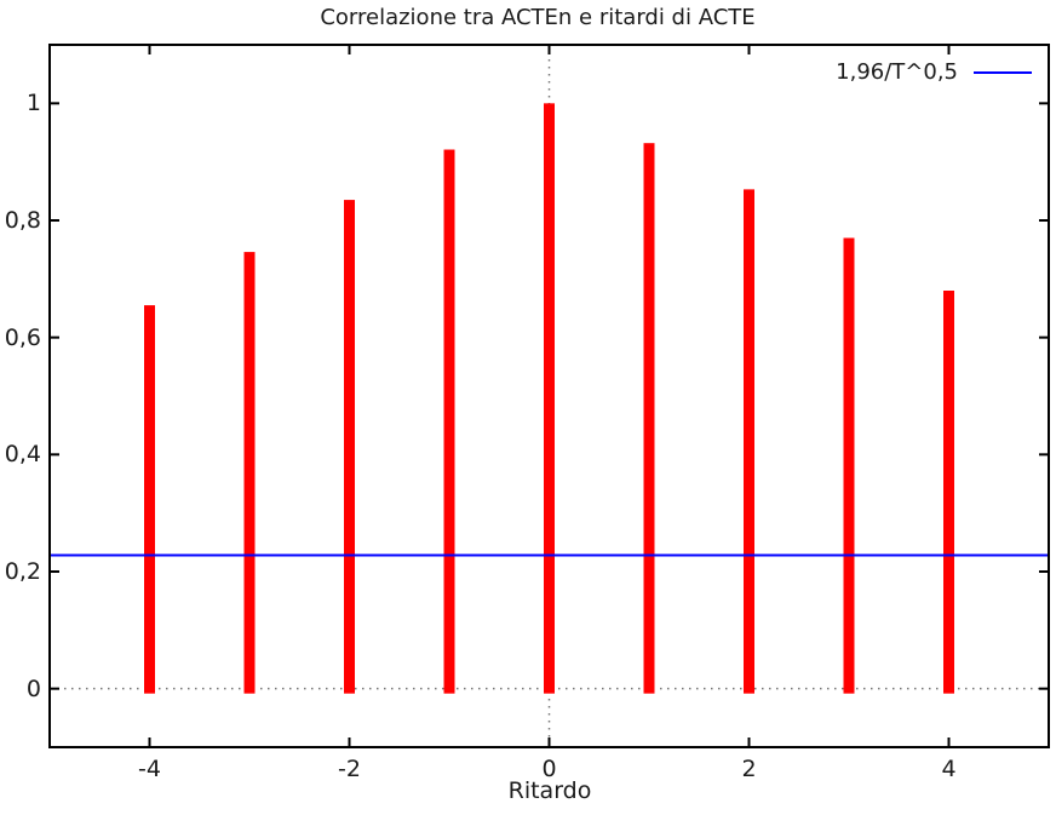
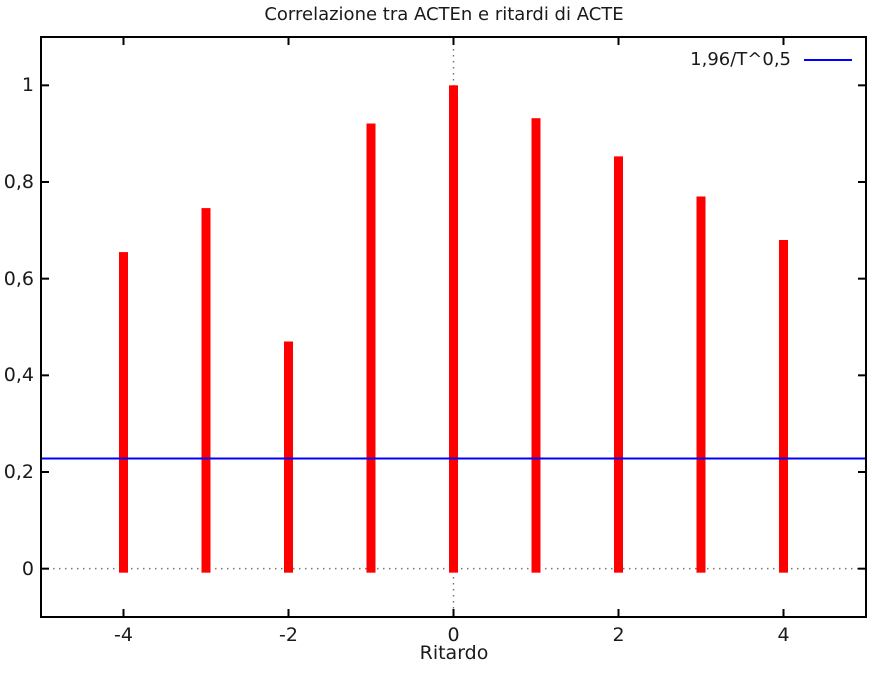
-2: 0,83 -> 0,47
